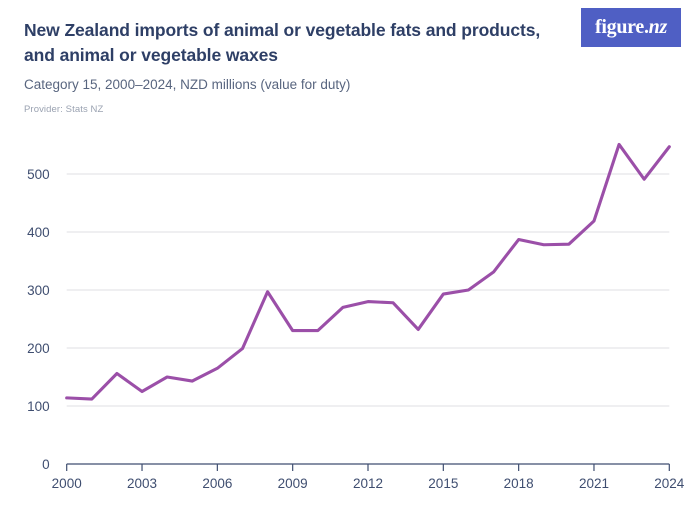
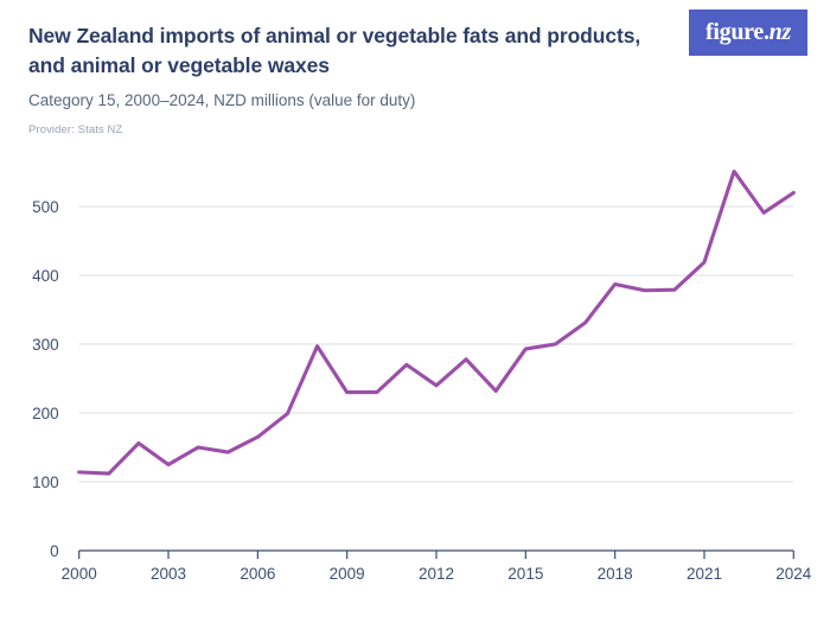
2012: 280 -> 240
2024: 550 -> 520
